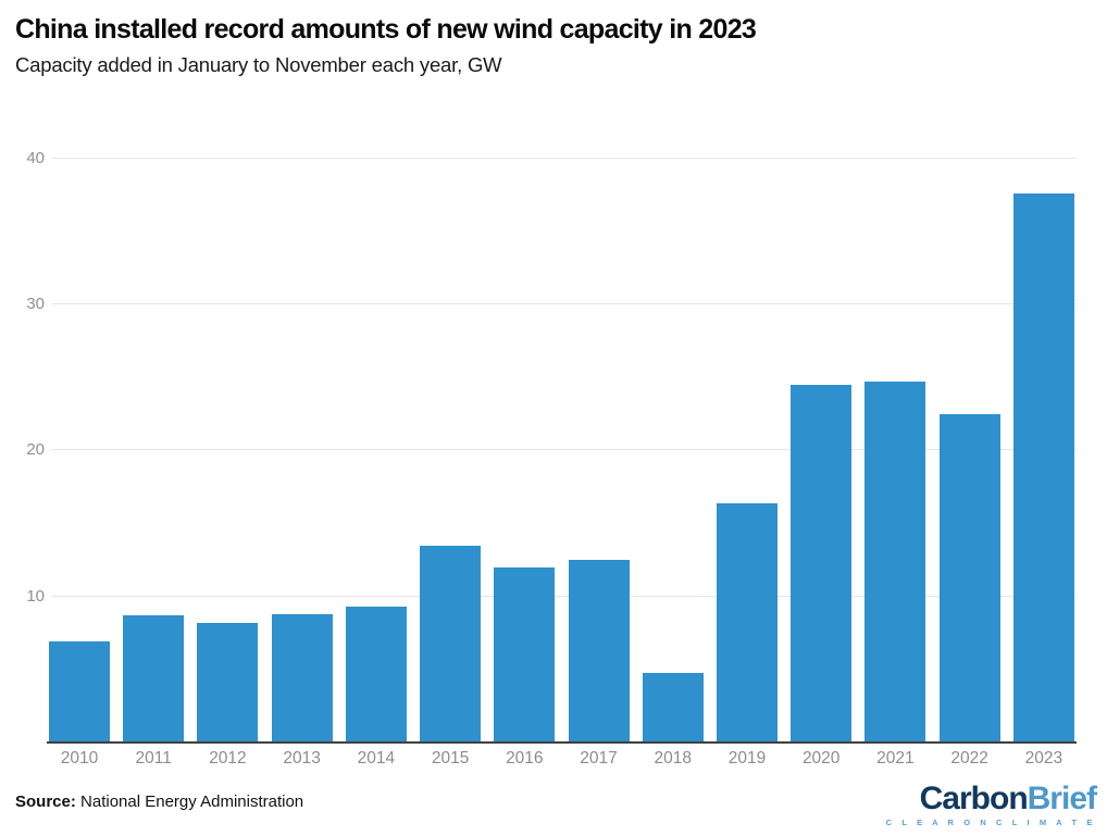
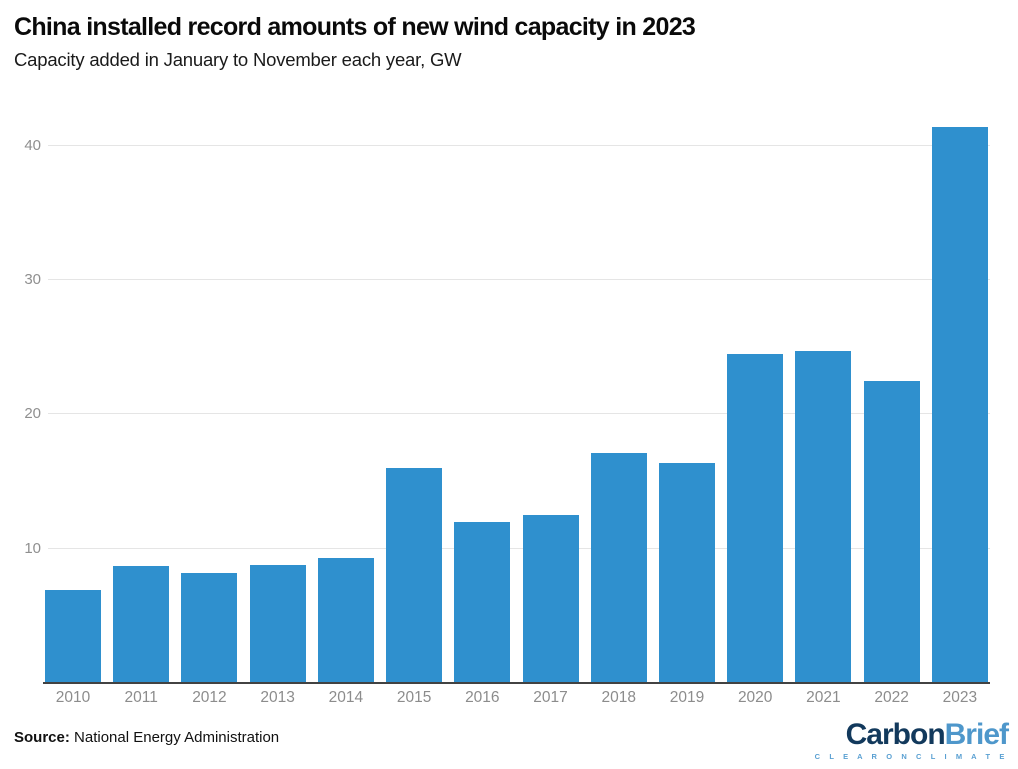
2015: 13.5 -> 16.0
2018: 4.8 -> 17.1
2023: 37.6 -> 41.4
